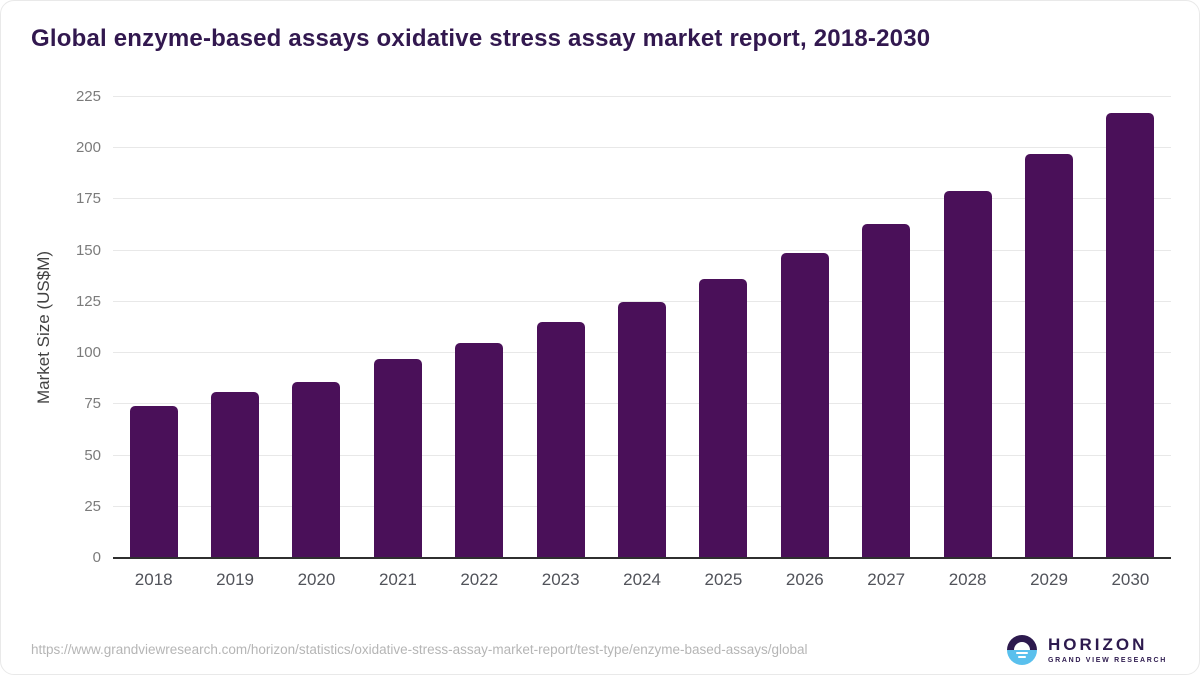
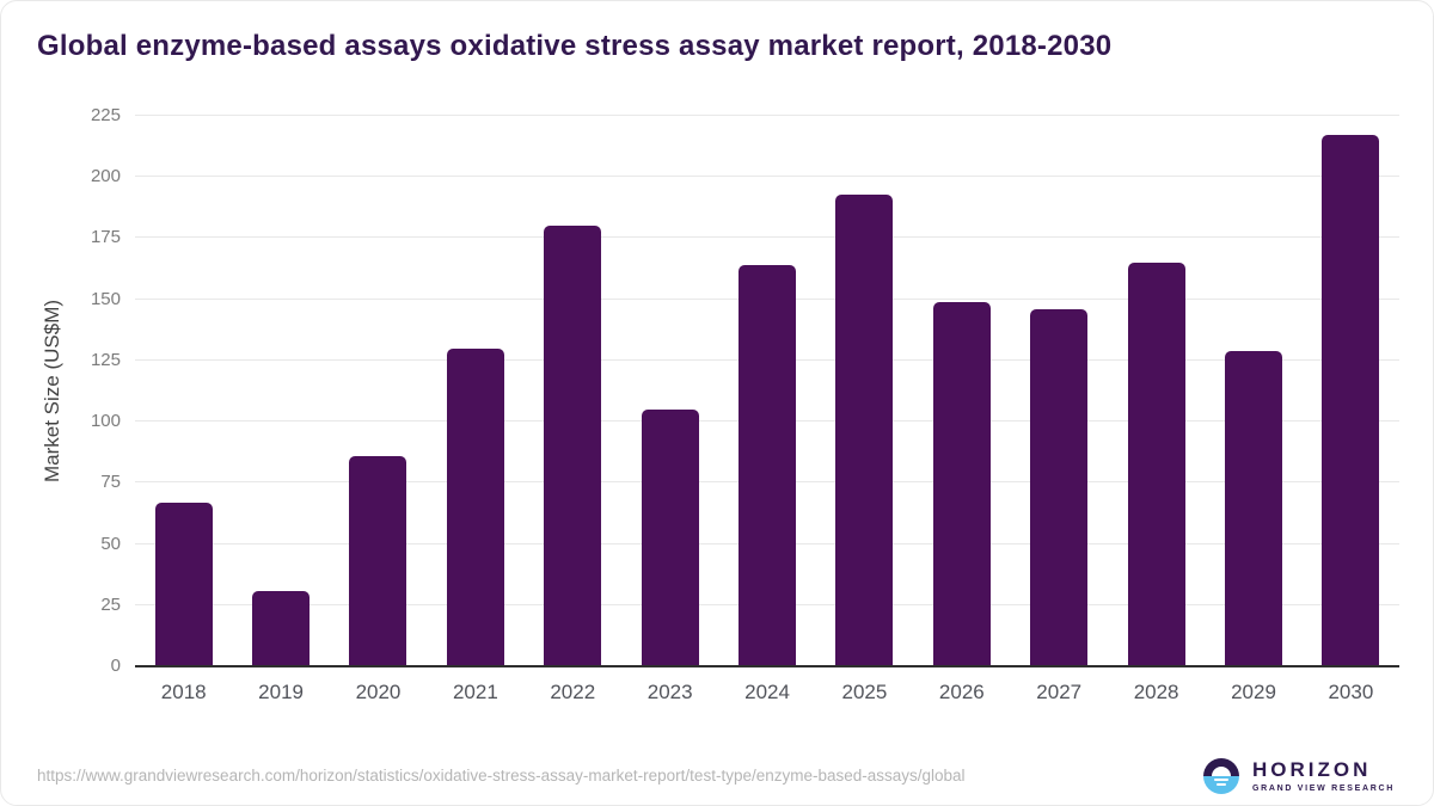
2018: 74 -> 67
2019: 81 -> 31
2021: 97 -> 130
2022: 105 -> 180
2023: 115 -> 105
2024: 125 -> 164
2025: 136 -> 193
2027: 163 -> 146
2028: 179 -> 165
2029: 197 -> 129
